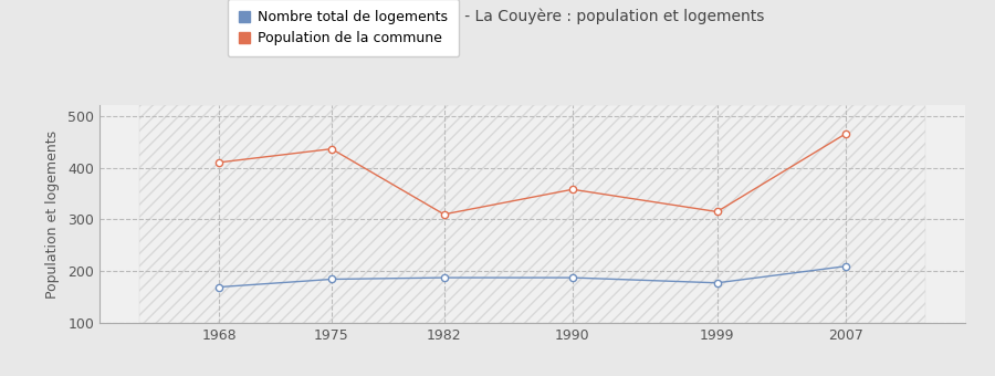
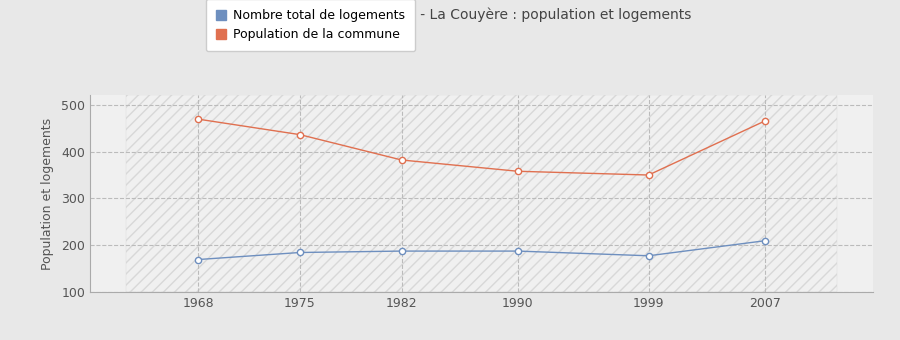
Population de la commune/1968: 410 -> 469
Population de la commune/1982: 310 -> 382
Population de la commune/1999: 315 -> 350
